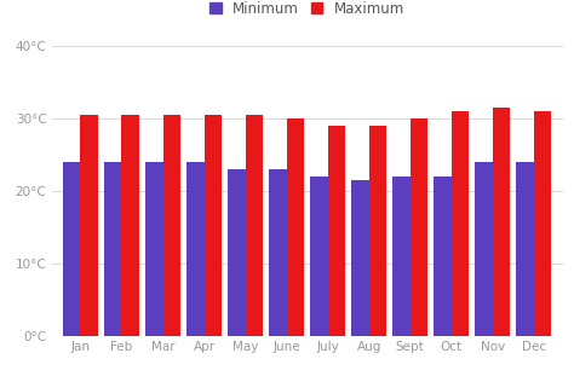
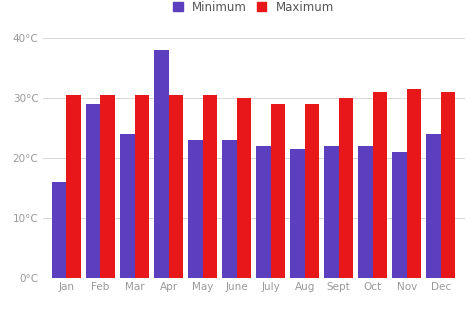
Minimum/Jan: 24.0°C -> 16.0°C
Minimum/Feb: 24.0°C -> 29.0°C
Minimum/Apr: 24.0°C -> 38.0°C
Minimum/Nov: 24.0°C -> 21.0°C
